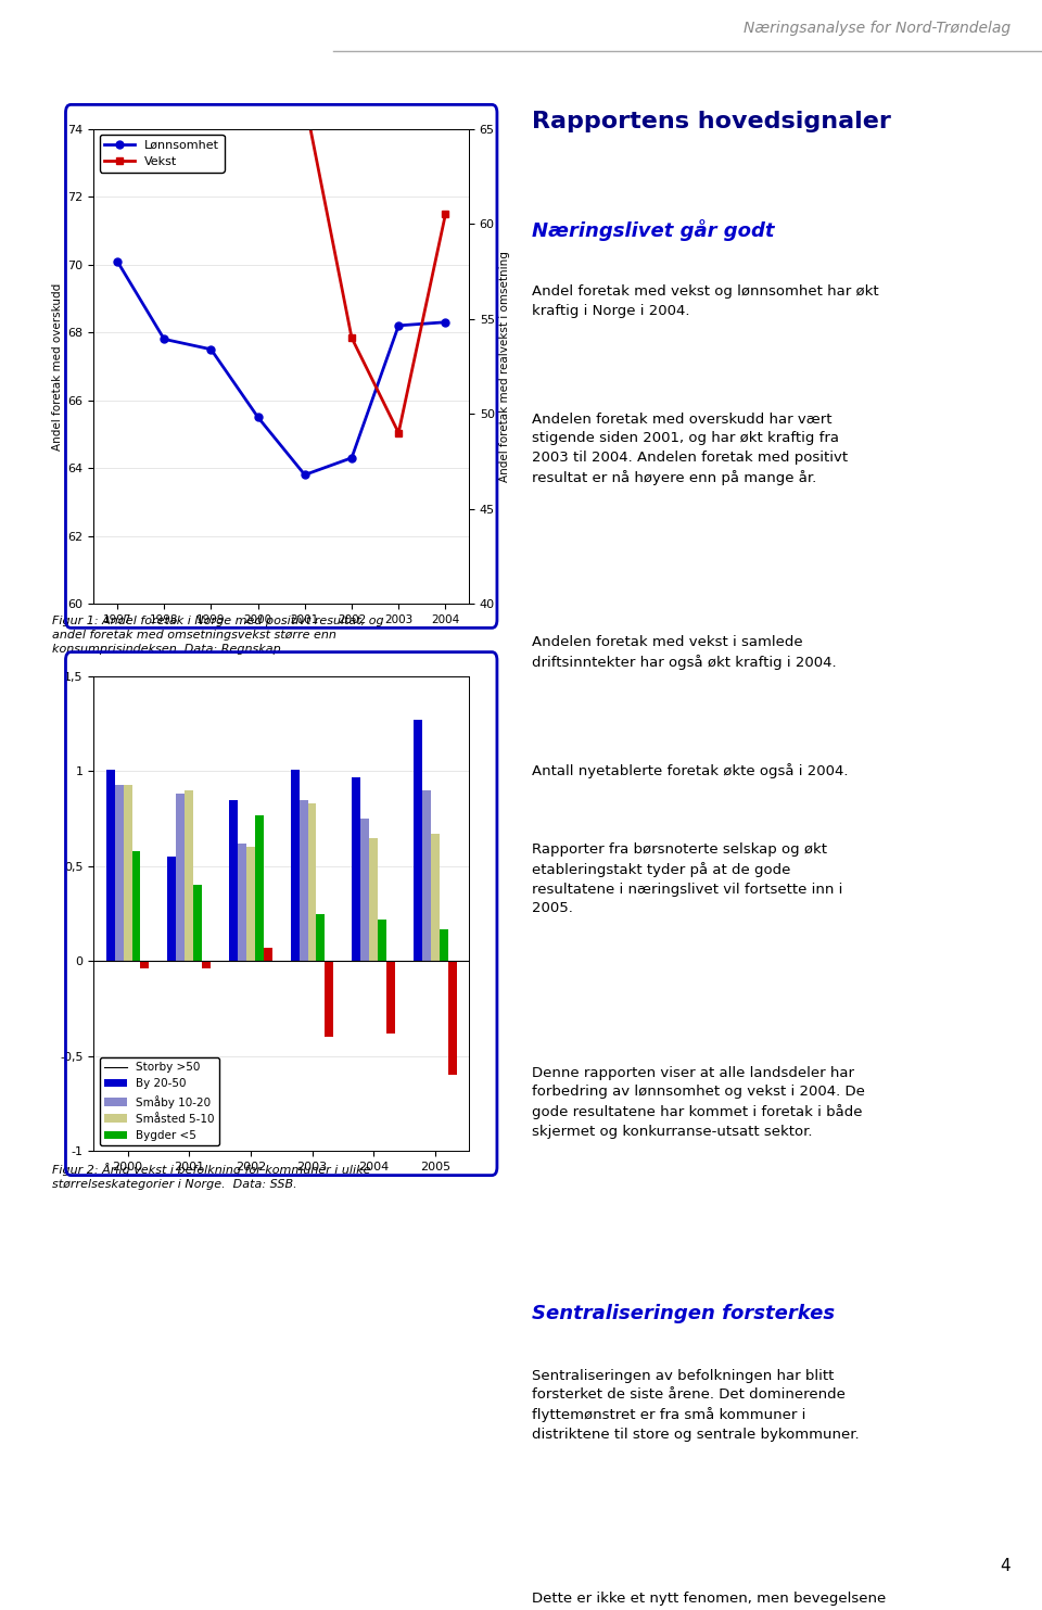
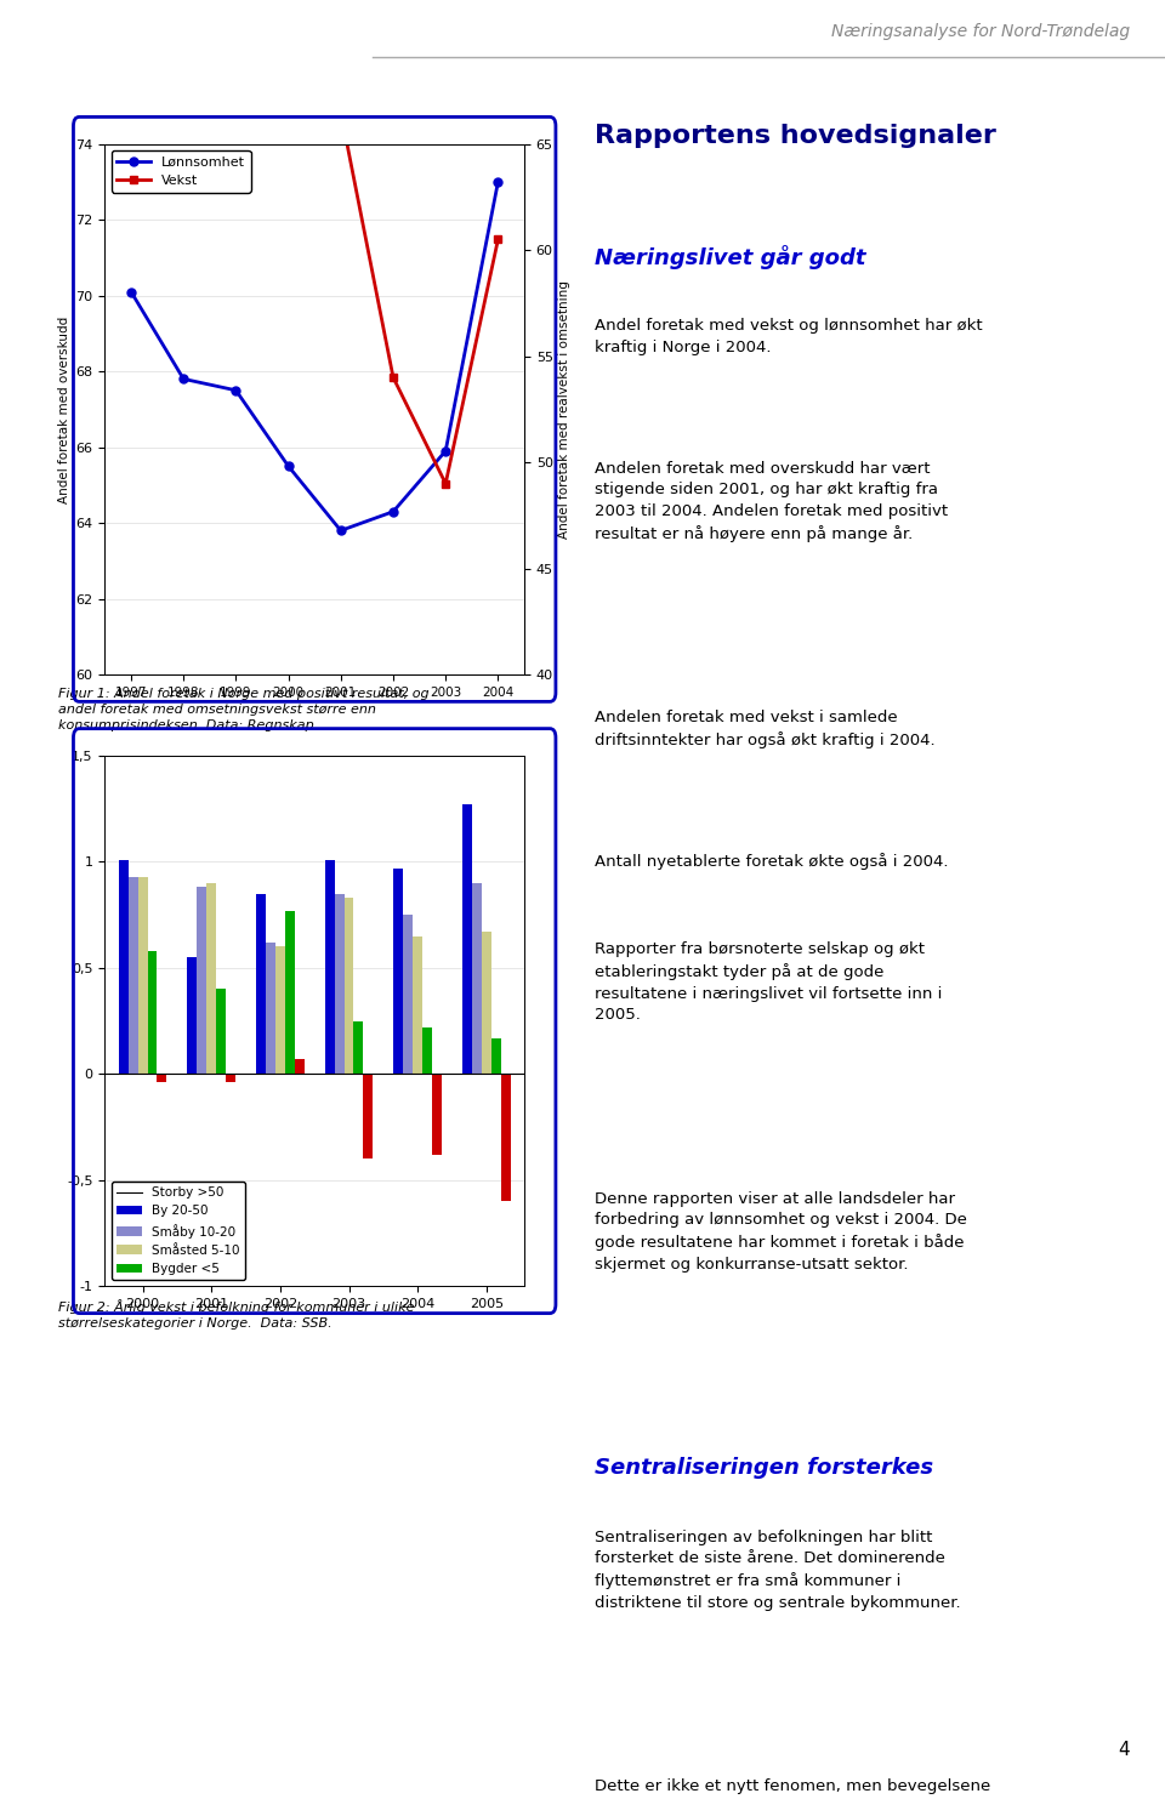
Lønnsomhet/2003: 68.2 -> 65.9
Lønnsomhet/2004: 68.3 -> 73.0
